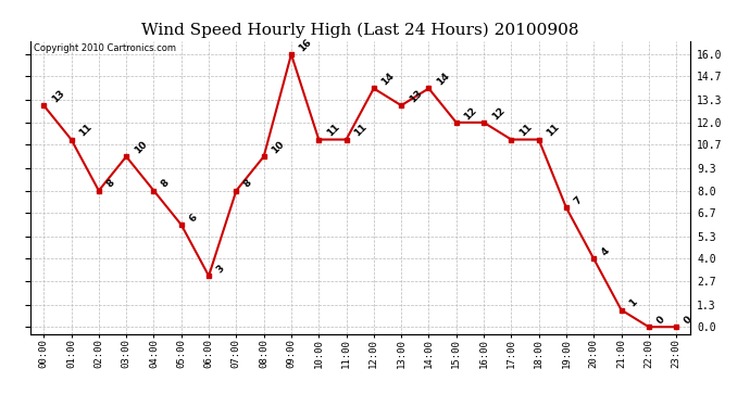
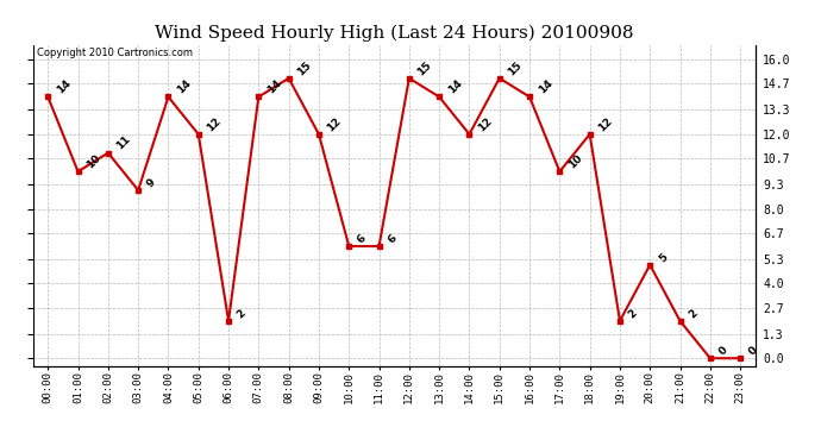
00:00: 13 -> 14
01:00: 11 -> 10
02:00: 8 -> 11
03:00: 10 -> 9
04:00: 8 -> 14
05:00: 6 -> 12
06:00: 3 -> 2
07:00: 8 -> 14
08:00: 10 -> 15
09:00: 16 -> 12
10:00: 11 -> 6
11:00: 11 -> 6
12:00: 14 -> 15
13:00: 13 -> 14
14:00: 14 -> 12
15:00: 12 -> 15
16:00: 12 -> 14
17:00: 11 -> 10
18:00: 11 -> 12
19:00: 7 -> 2
20:00: 4 -> 5
21:00: 1 -> 2
